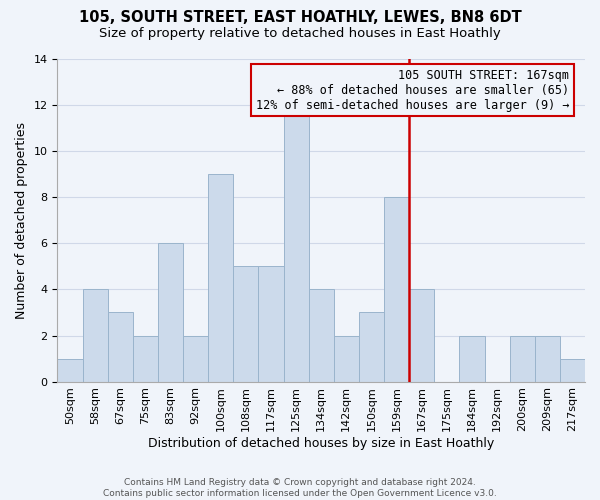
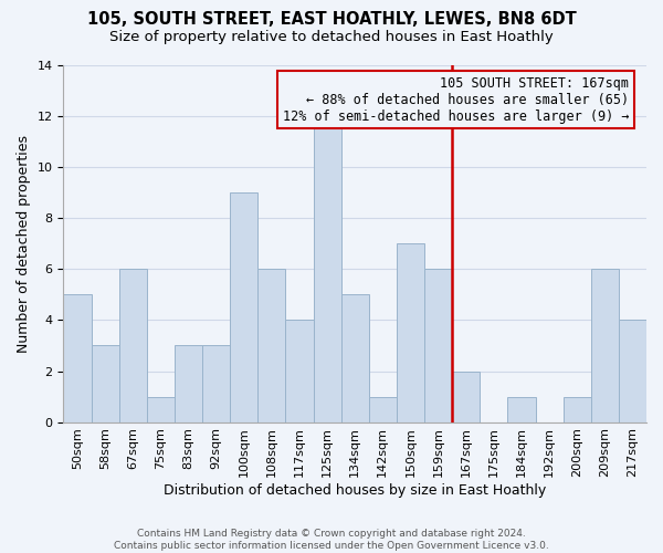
50sqm: 1 -> 5
58sqm: 4 -> 3
67sqm: 3 -> 6
75sqm: 2 -> 1
83sqm: 6 -> 3
92sqm: 2 -> 3
108sqm: 5 -> 6
117sqm: 5 -> 4
134sqm: 4 -> 5
142sqm: 2 -> 1
150sqm: 3 -> 7
159sqm: 8 -> 6
167sqm: 4 -> 2
184sqm: 2 -> 1
200sqm: 2 -> 1
209sqm: 2 -> 6
217sqm: 1 -> 4
